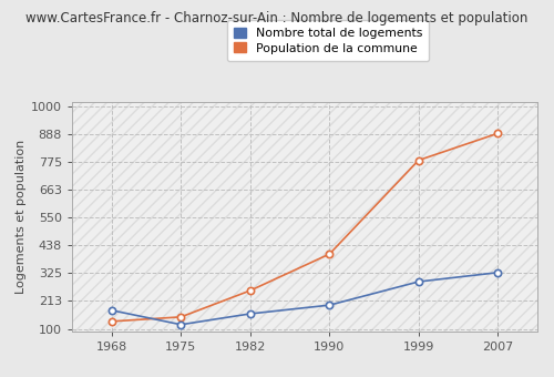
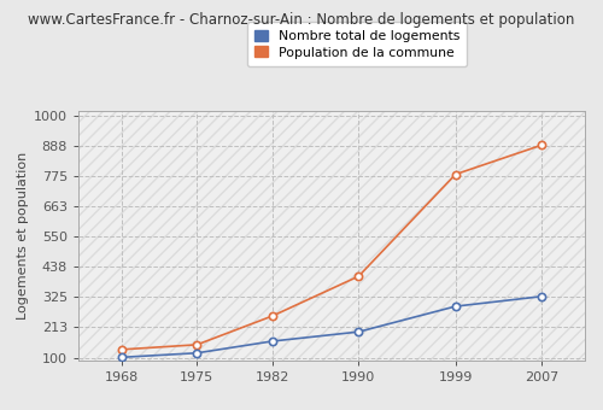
Nombre total de logements/1968: 175 -> 101
